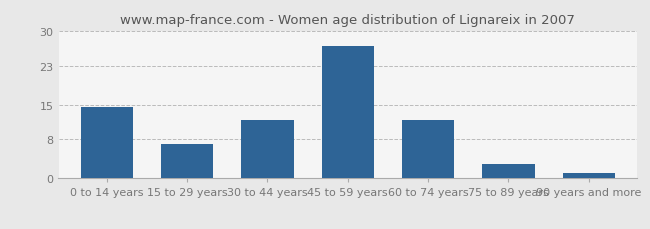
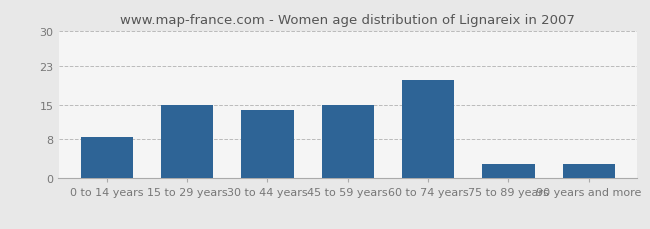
0 to 14 years: 14.5 -> 8.5
15 to 29 years: 7.0 -> 15.0
30 to 44 years: 12.0 -> 14.0
45 to 59 years: 27.0 -> 15.0
60 to 74 years: 12.0 -> 20.0
90 years and more: 1.0 -> 3.0
